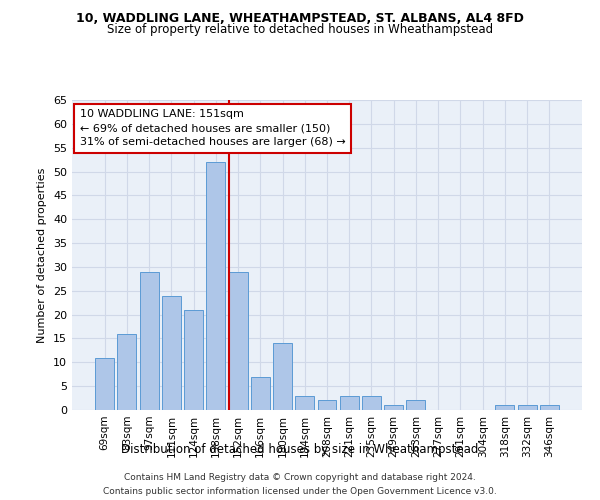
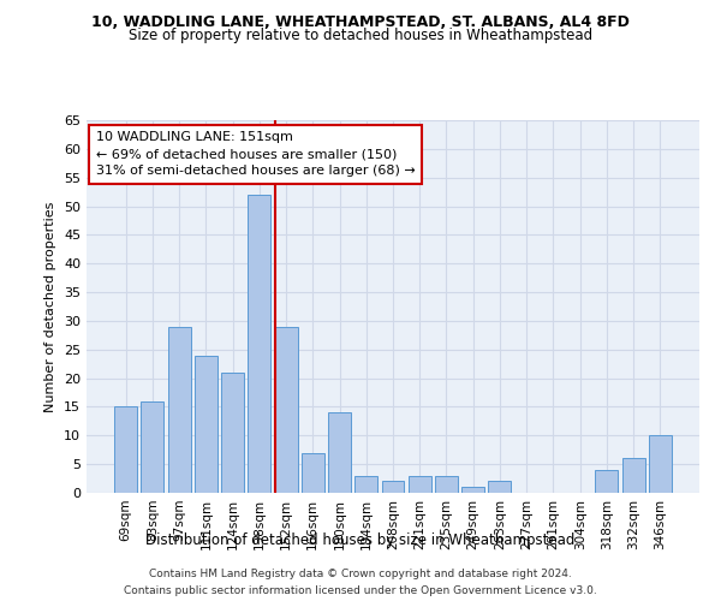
69sqm: 11 -> 15
318sqm: 1 -> 4
332sqm: 1 -> 6
346sqm: 1 -> 10
